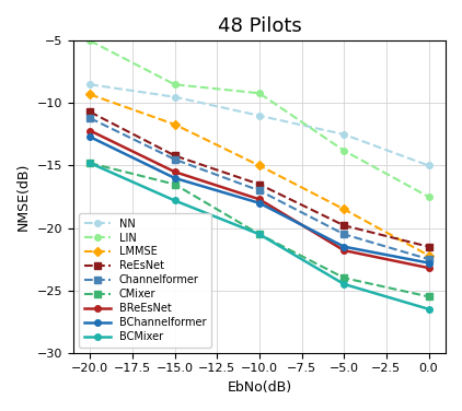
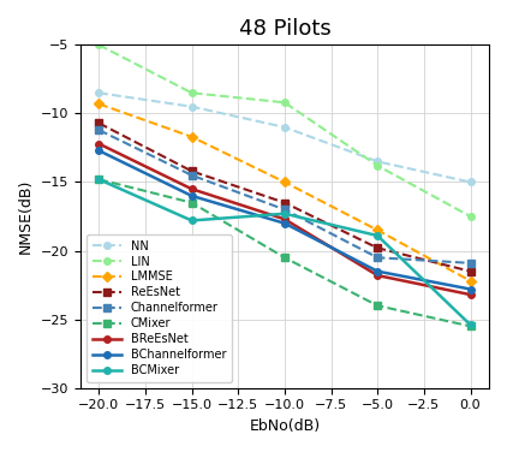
BCMixer/−10.0: -20.5 -> -17.3
NN/−5.0: -12.5 -> -13.5
BCMixer/−5.0: -24.5 -> -18.9
Channelformer/0.0: -22.5 -> -20.9
BCMixer/0.0: -26.5 -> -25.4
